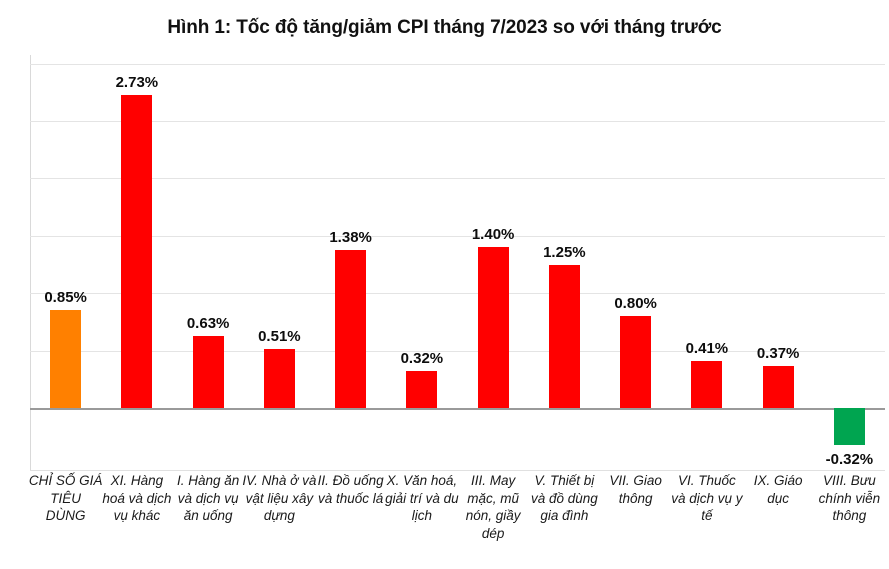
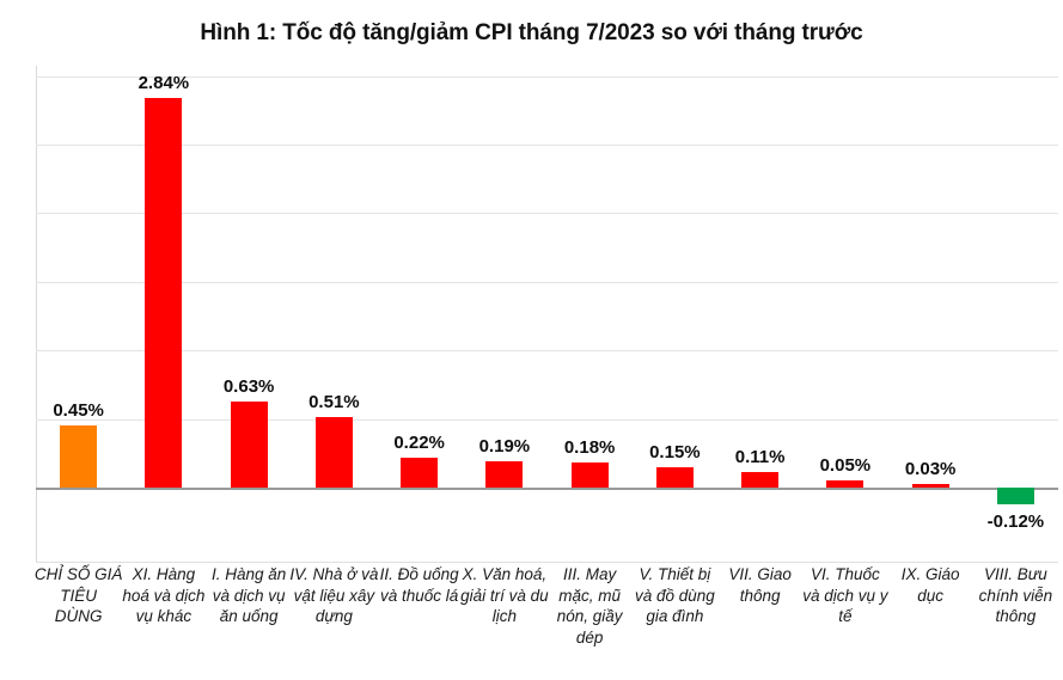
CHỈ SỐ GIÁ TIÊU DÙNG: 0.85% -> 0.45%
XI. Hàng hoá và dịch vụ khác: 2.73% -> 2.84%
II. Đồ uống và thuốc lá: 1.38% -> 0.22%
X. Văn hoá, giải trí và du lịch: 0.32% -> 0.19%
III. May mặc, mũ nón, giầy dép: 1.40% -> 0.18%
V. Thiết bị và đồ dùng gia đình: 1.25% -> 0.15%
VII. Giao thông: 0.80% -> 0.11%
VI. Thuốc và dịch vụ y tế: 0.41% -> 0.05%
IX. Giáo dục: 0.37% -> 0.03%
VIII. Bưu chính viễn thông: -0.32% -> -0.12%
